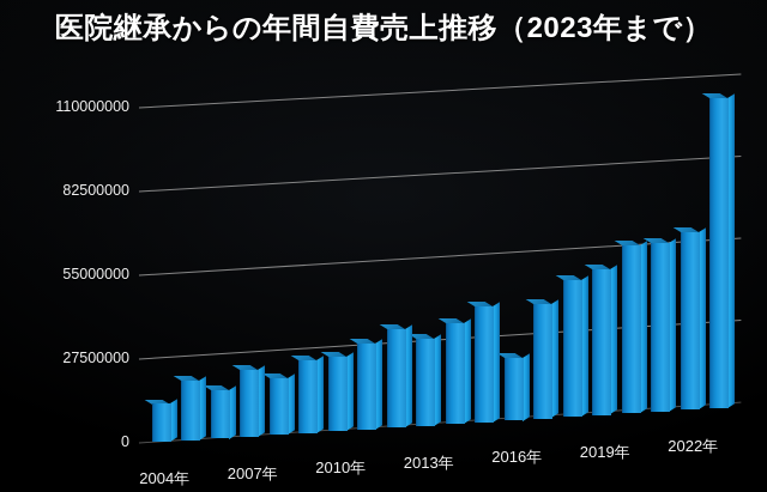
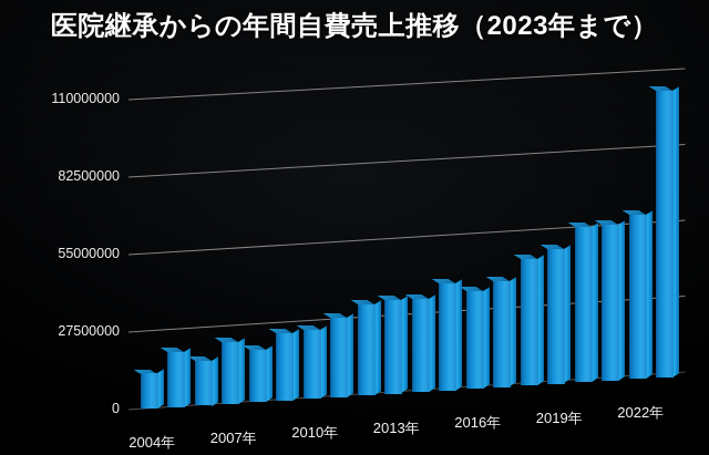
2013年: 29000000 -> 34000000
2016年: 21000000 -> 35000000
